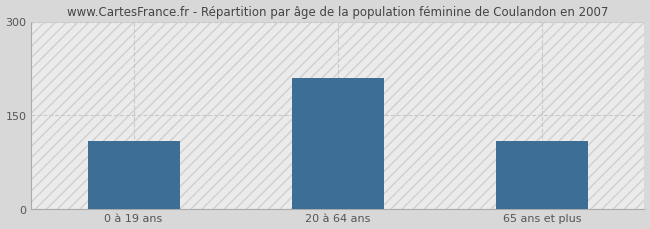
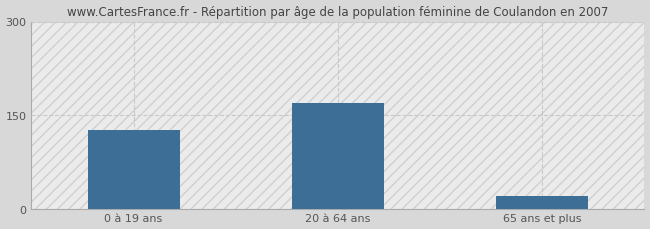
0 à 19 ans: 108 -> 126
20 à 64 ans: 210 -> 170
65 ans et plus: 108 -> 20
